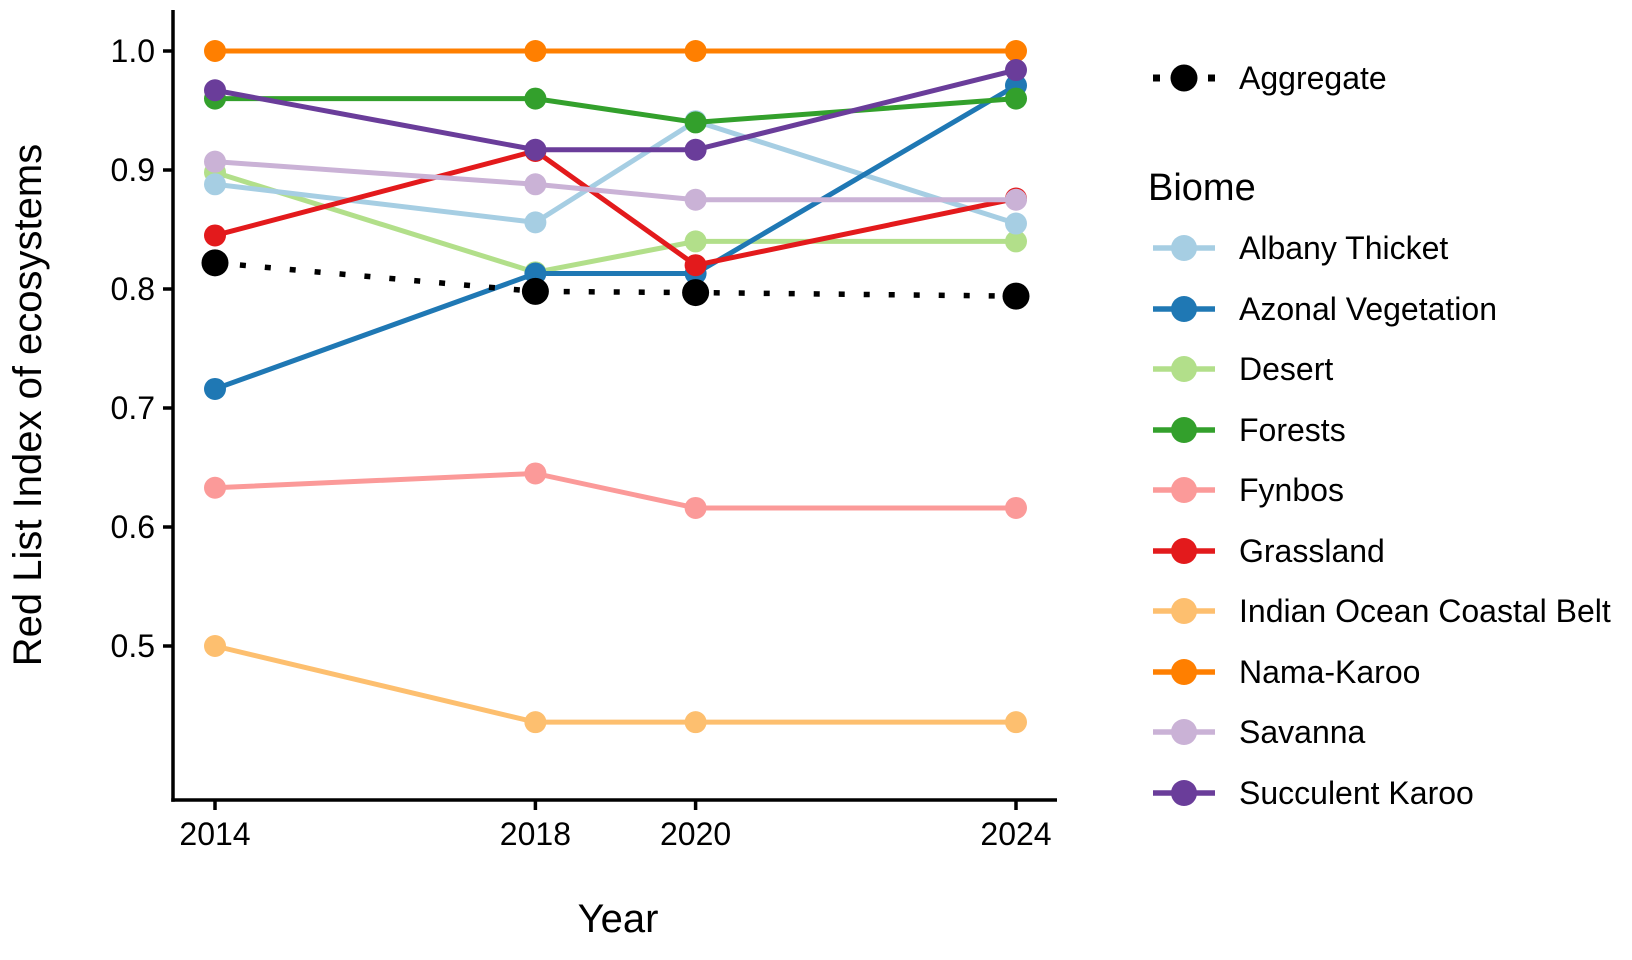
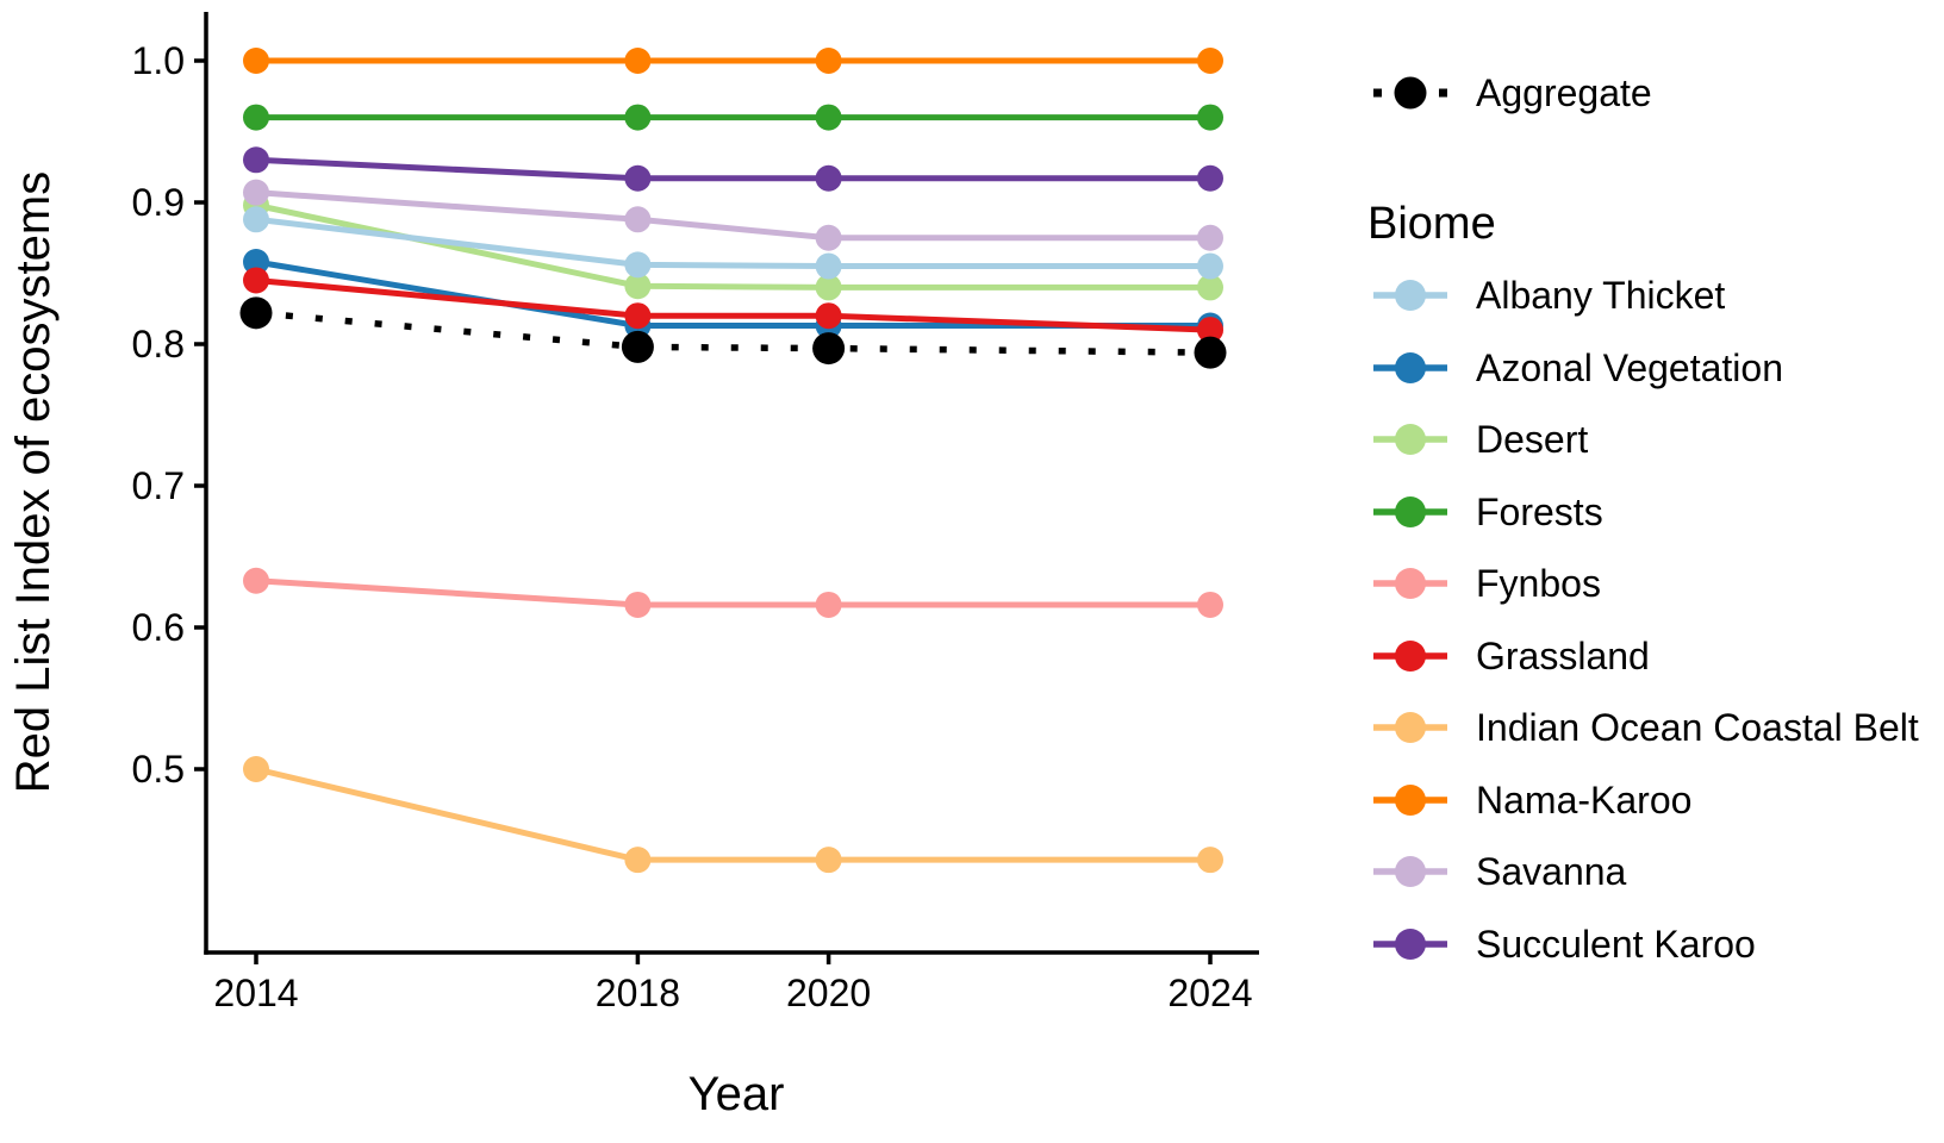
Azonal Vegetation/2014: 0.716 -> 0.858
Succulent Karoo/2014: 0.967 -> 0.930
Desert/2018: 0.814 -> 0.841
Fynbos/2018: 0.645 -> 0.616
Grassland/2018: 0.916 -> 0.820
Albany Thicket/2020: 0.941 -> 0.855
Forests/2020: 0.94 -> 0.96
Azonal Vegetation/2024: 0.971 -> 0.813
Grassland/2024: 0.876 -> 0.810
Succulent Karoo/2024: 0.984 -> 0.917
